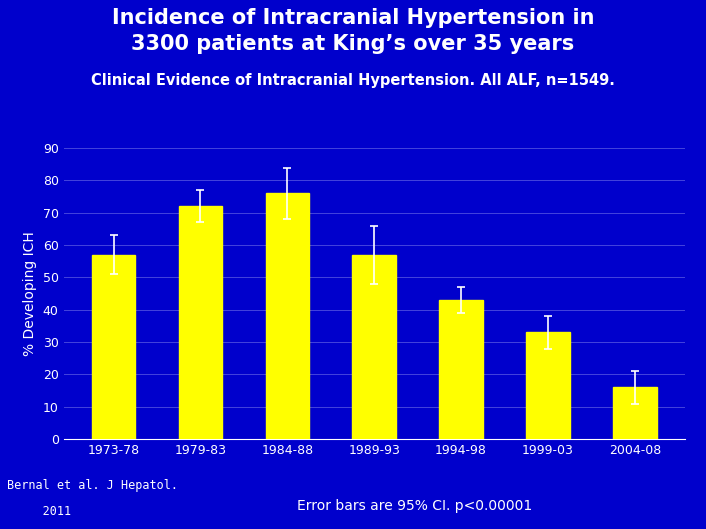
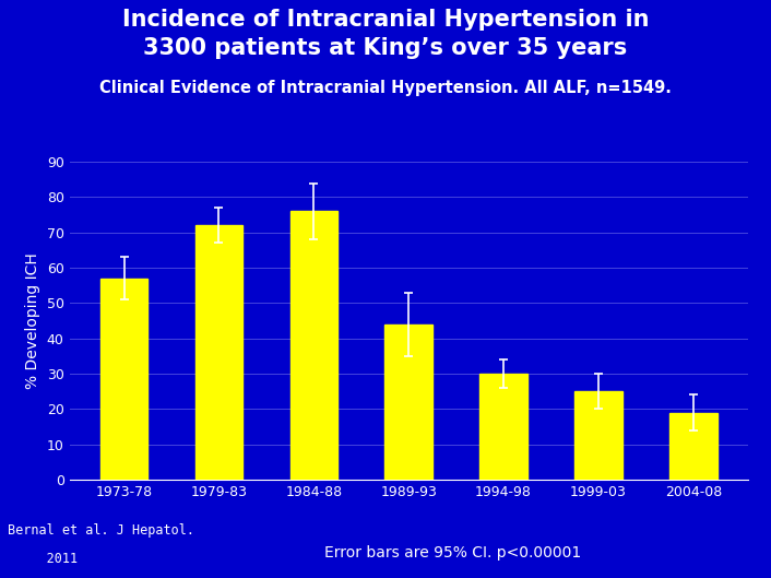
1989-93: 57 -> 44
1994-98: 43 -> 30
1999-03: 33 -> 25
2004-08: 16 -> 19
